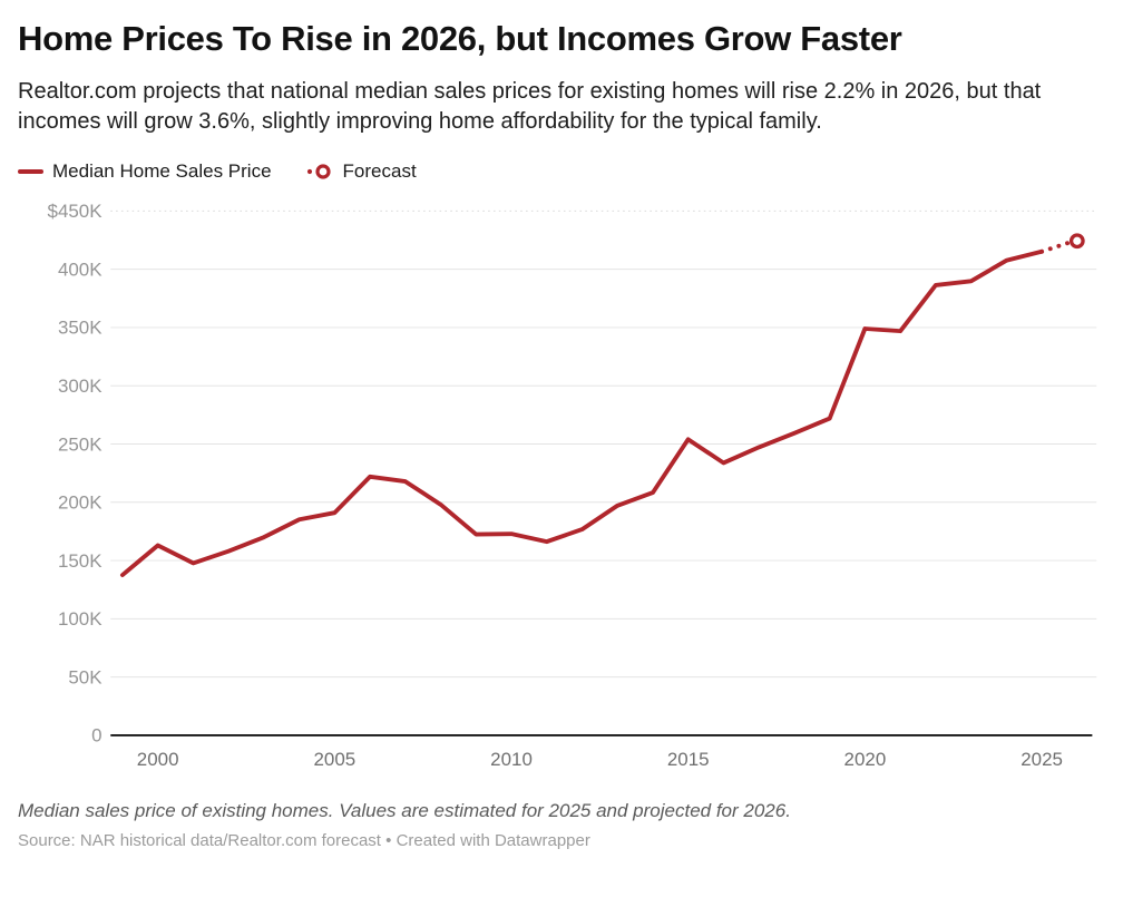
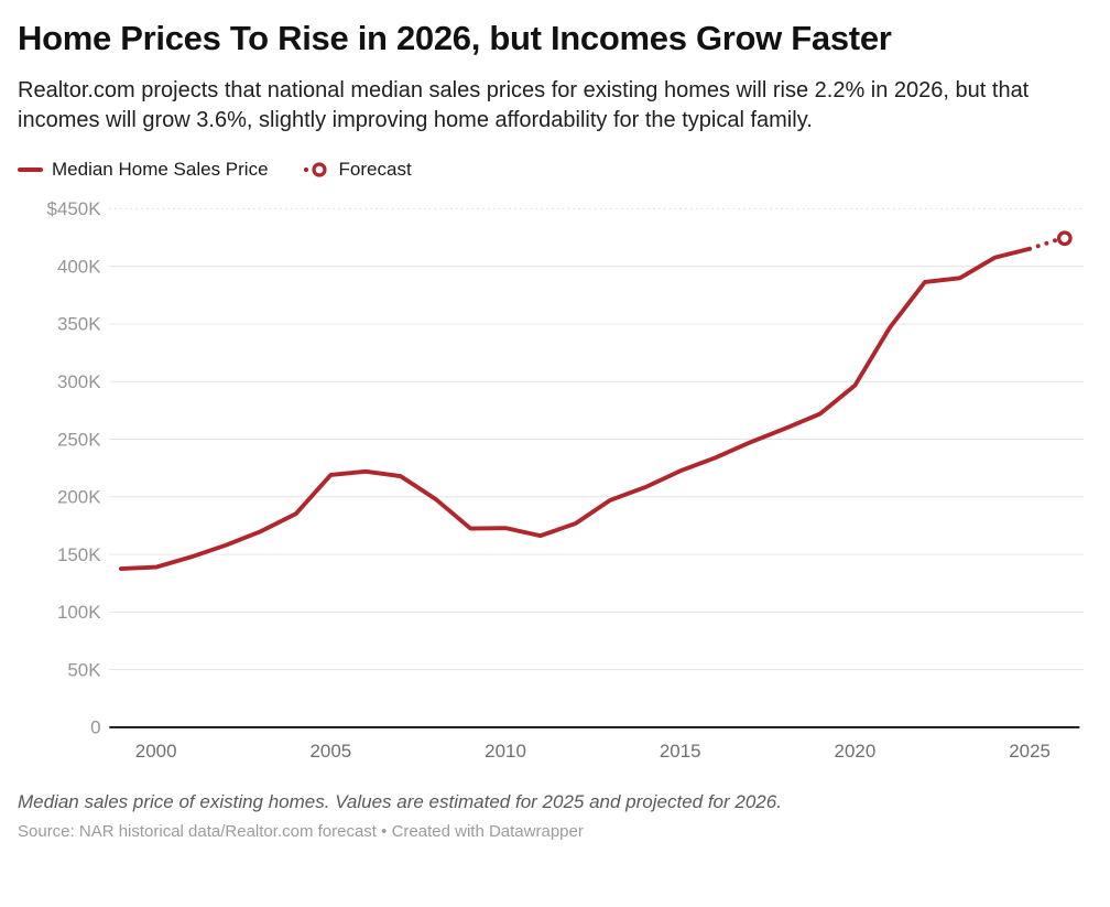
2000: $163K -> $139K
2005: $191K -> $219K
2015: $254K -> $222K
2020: $349K -> $297K
